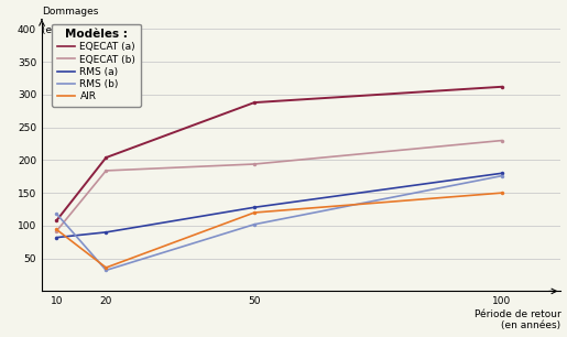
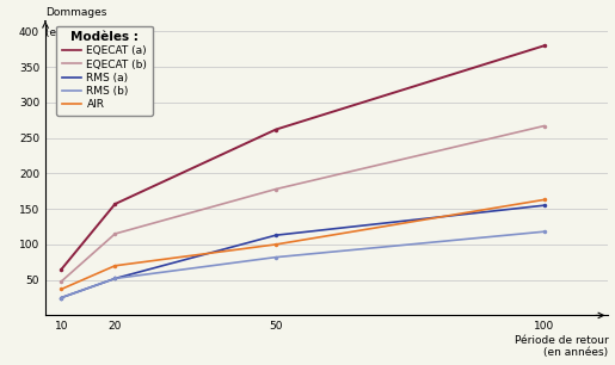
EQECAT (a)/10: 108 -> 65
EQECAT (b)/10: 92 -> 48
RMS (a)/10: 82 -> 25
RMS (b)/10: 118 -> 25
AIR/10: 94 -> 37
EQECAT (a)/20: 204 -> 157
EQECAT (b)/20: 184 -> 115
RMS (a)/20: 90 -> 52
RMS (b)/20: 32 -> 52
AIR/20: 36 -> 70
EQECAT (a)/50: 288 -> 262
EQECAT (b)/50: 194 -> 178
RMS (a)/50: 128 -> 113
RMS (b)/50: 102 -> 82
AIR/50: 120 -> 100
EQECAT (a)/100: 312 -> 380
EQECAT (b)/100: 230 -> 267
RMS (a)/100: 180 -> 155
RMS (b)/100: 176 -> 118
AIR/100: 150 -> 163
